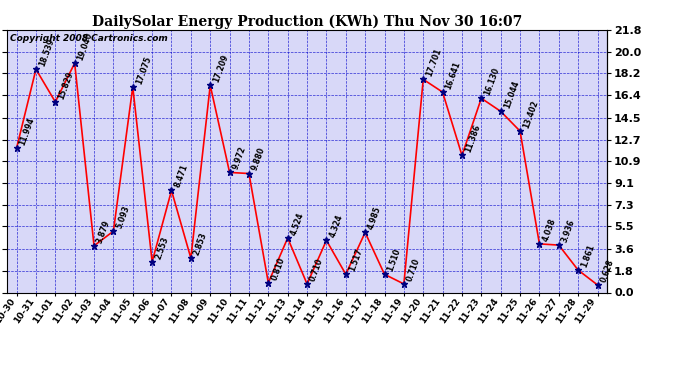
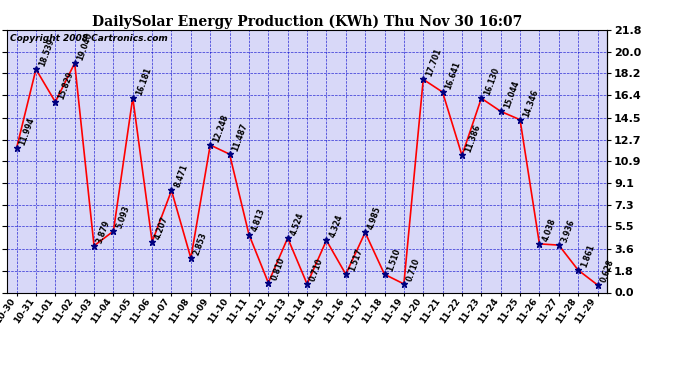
11-05: 17.075 -> 16.181
11-06: 2.553 -> 4.207
11-09: 17.209 -> 12.248
11-10: 9.972 -> 11.487
11-11: 9.880 -> 4.813
11-25: 13.402 -> 14.346
